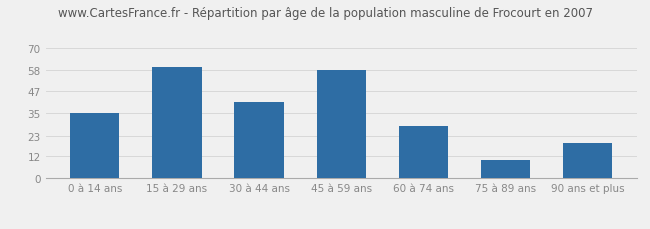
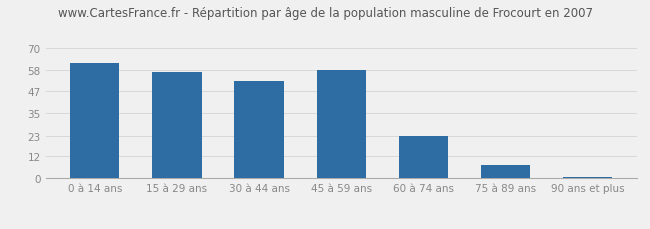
0 à 14 ans: 35 -> 62
15 à 29 ans: 60 -> 57
30 à 44 ans: 41 -> 52
60 à 74 ans: 28 -> 23
75 à 89 ans: 10 -> 7
90 ans et plus: 19 -> 1
